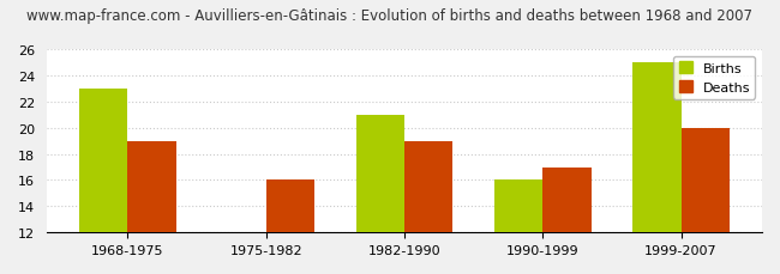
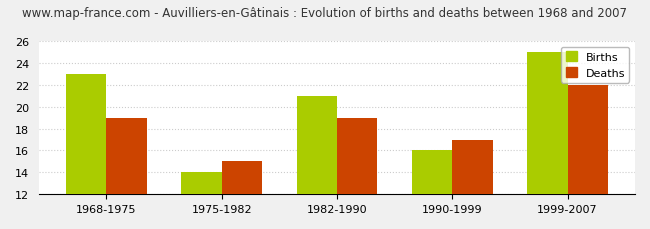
Births/1975-1982: 12 -> 14
Deaths/1975-1982: 16 -> 15
Deaths/1999-2007: 20 -> 22
